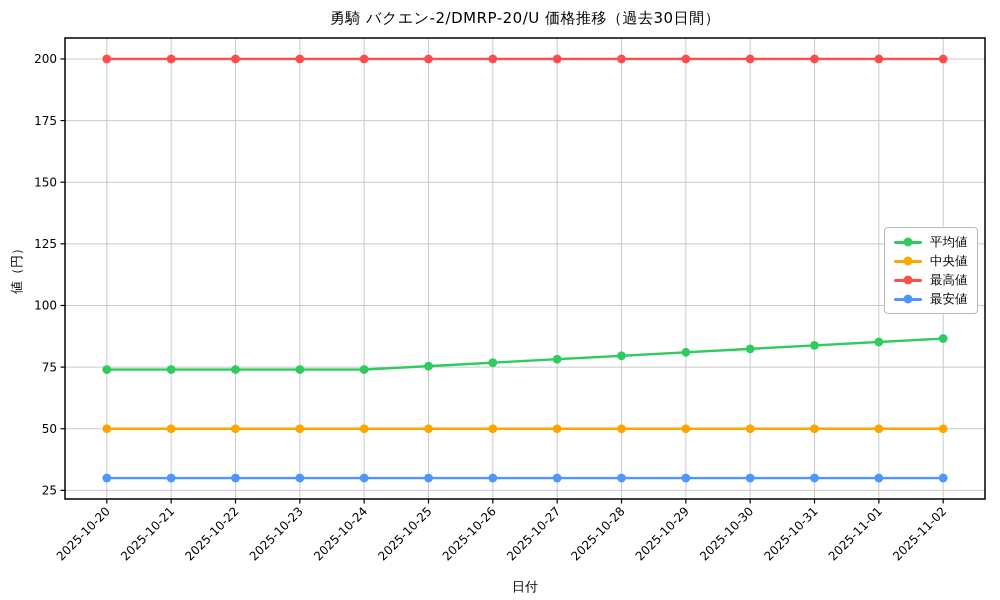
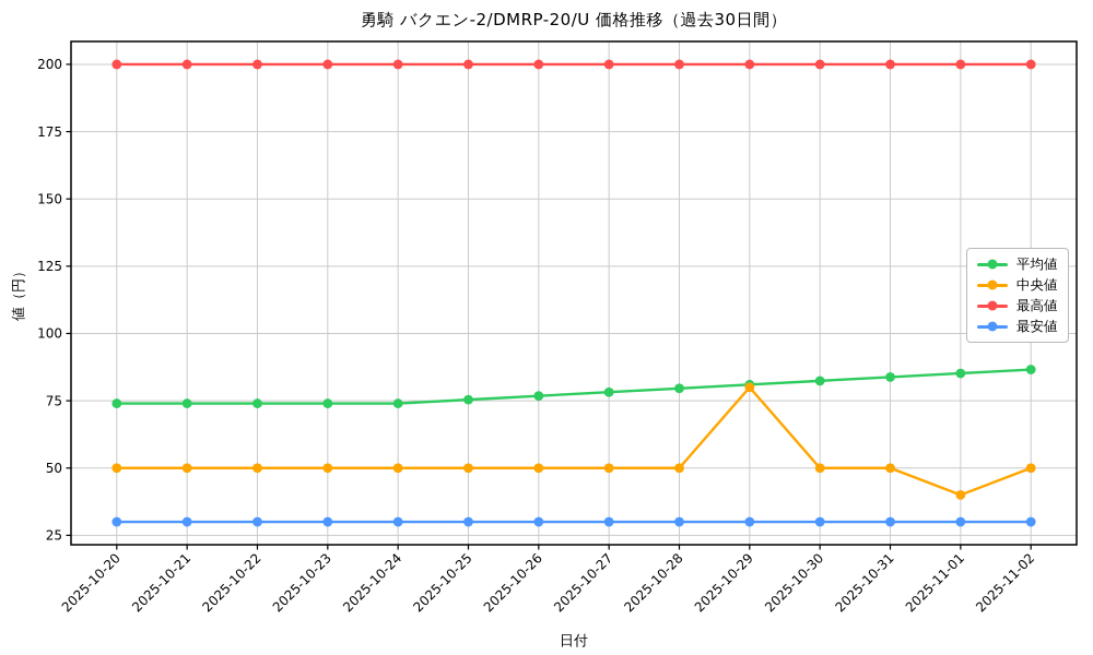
中央値/2025-10-29: 50 -> 80
中央値/2025-11-01: 50 -> 40
